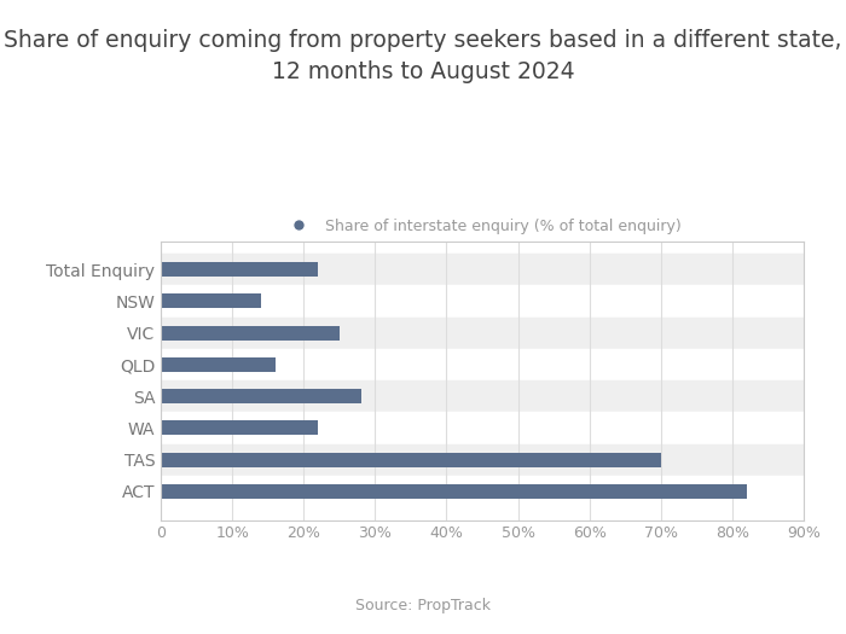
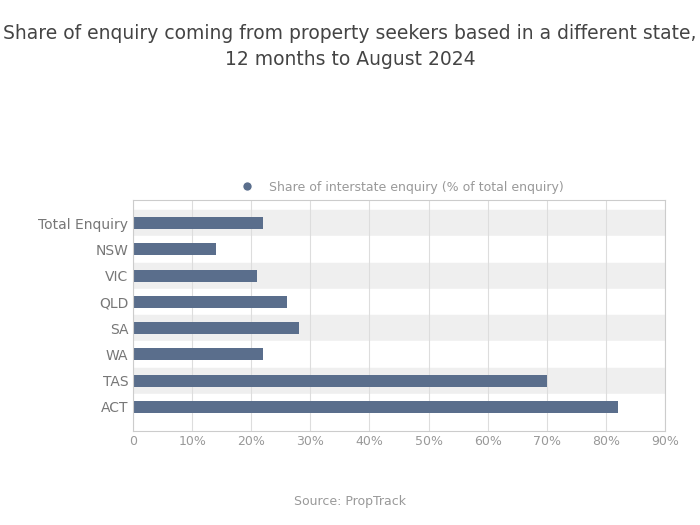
VIC: 25% -> 21%
QLD: 16% -> 26%
